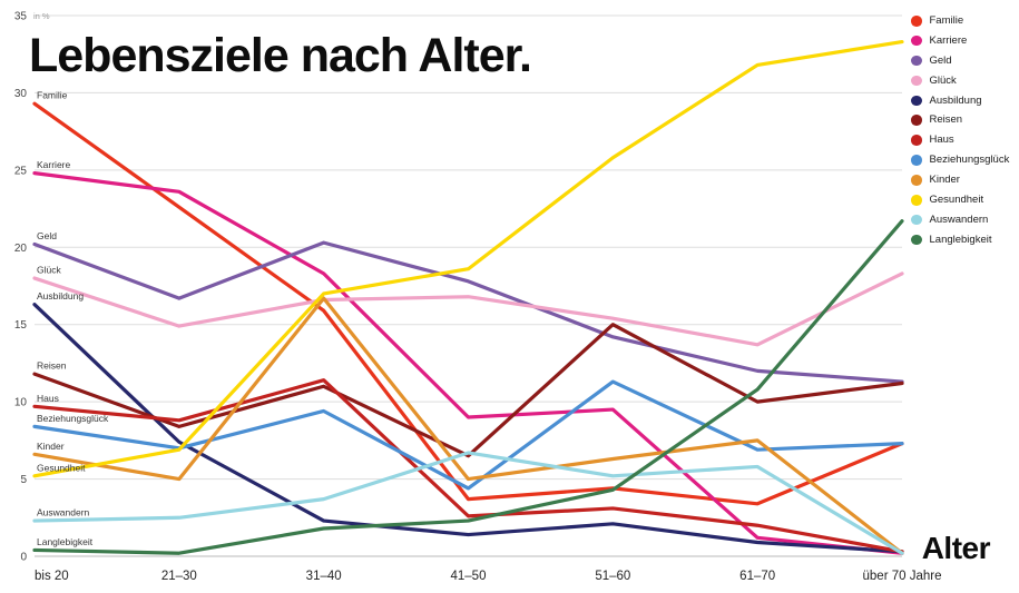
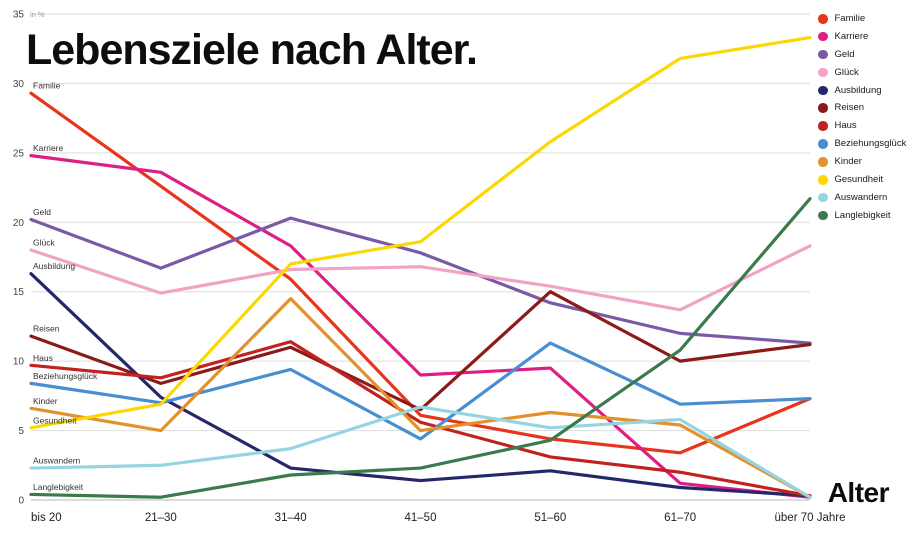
Kinder/31–40: 16.7 -> 14.5
Familie/41–50: 3.7 -> 6.1
Haus/41–50: 2.6 -> 5.6
Kinder/61–70: 7.5 -> 5.4
